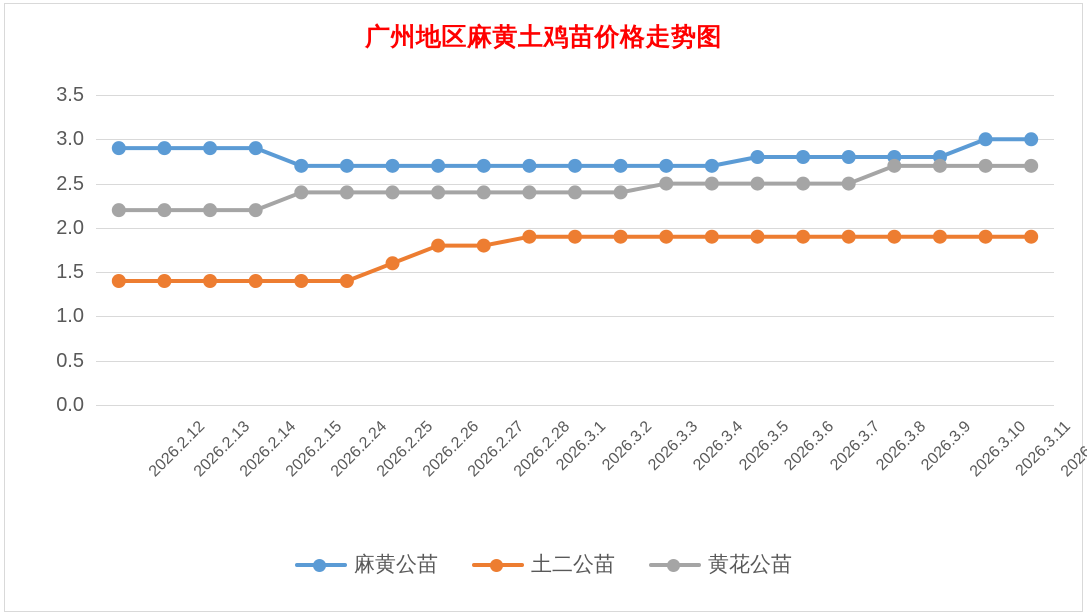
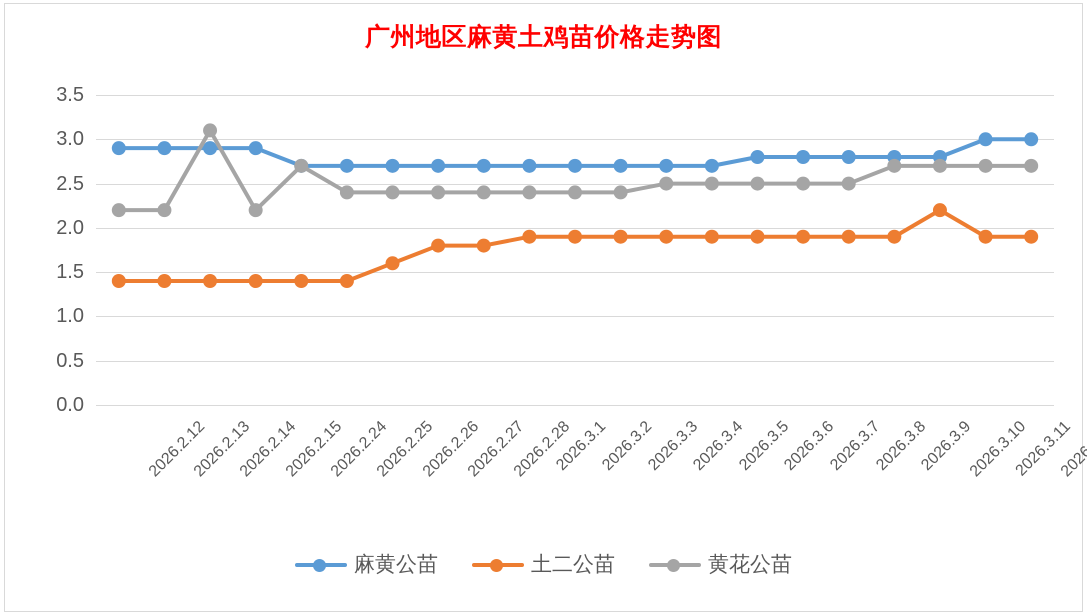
黄花公苗/2026.2.14: 2.2 -> 3.1
黄花公苗/2026.2.24: 2.4 -> 2.7
土二公苗/2026.3.10: 1.9 -> 2.2
